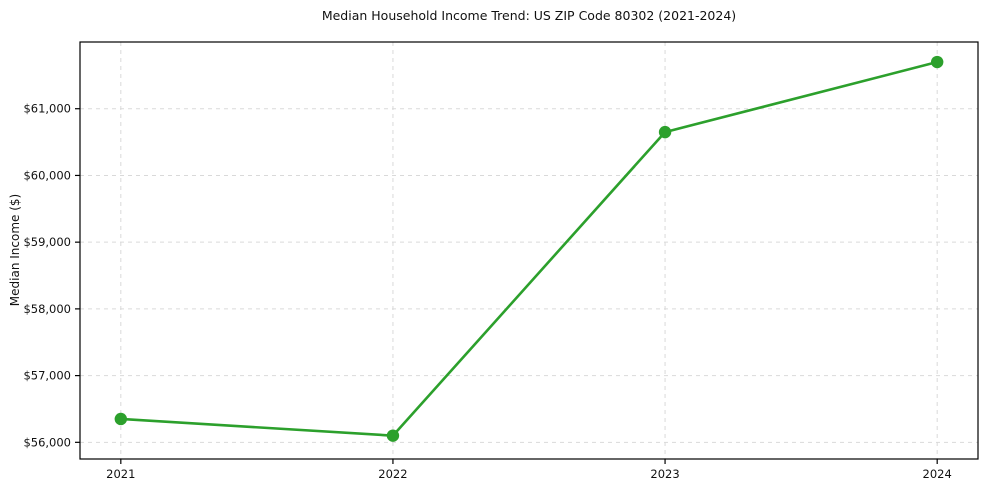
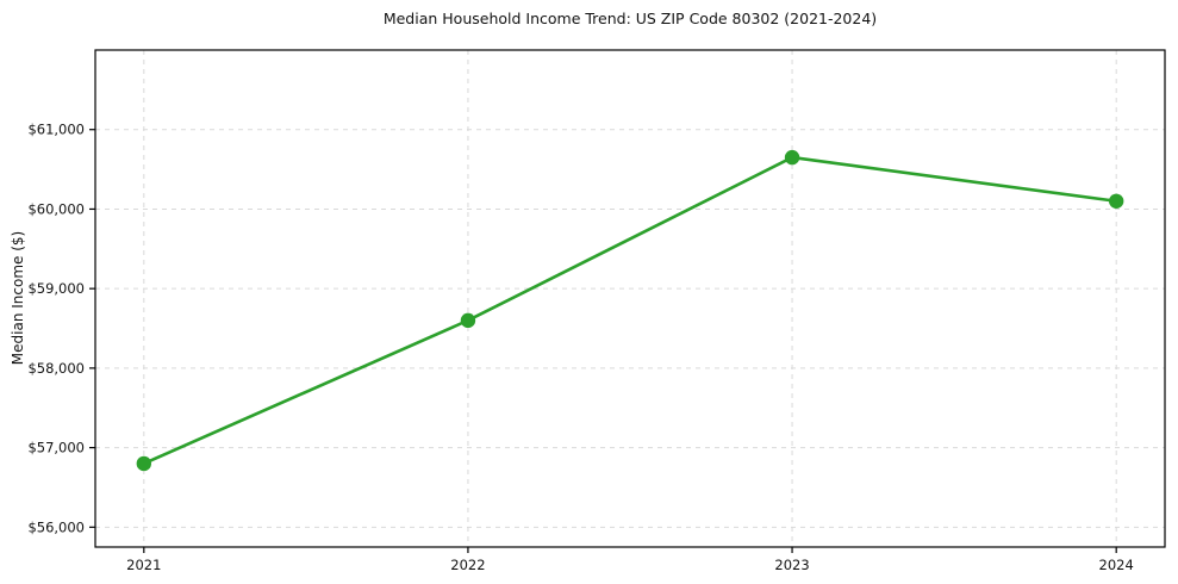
2021: $56400 -> $56800
2022: $56100 -> $58600
2024: $61700 -> $60100
